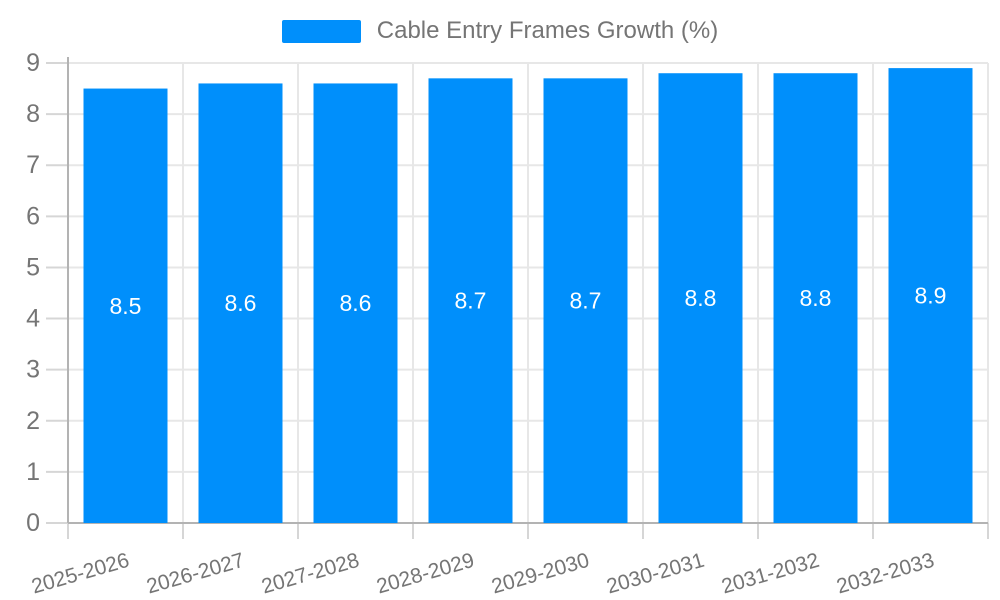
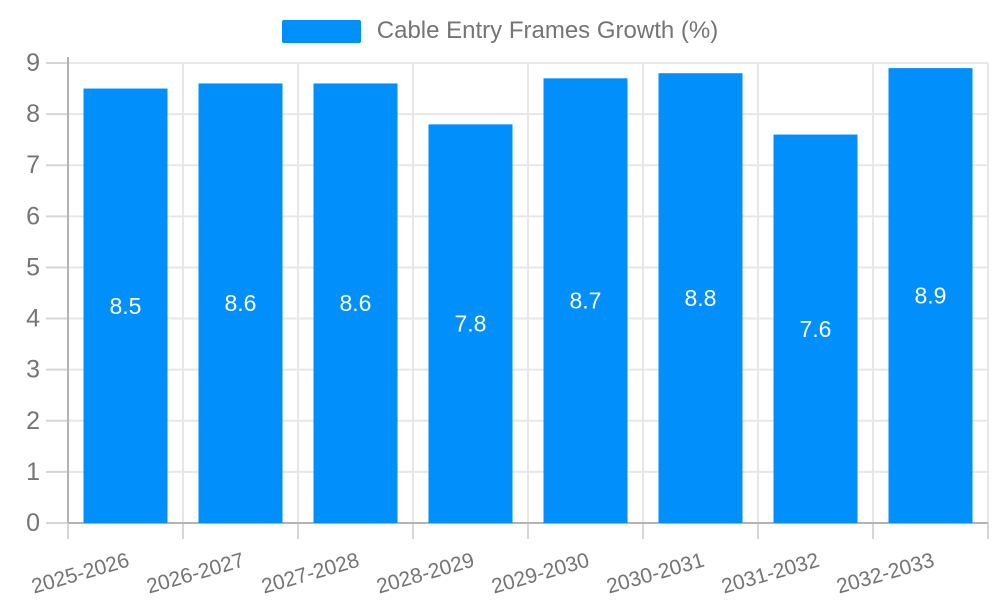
2028-2029: 8.7 -> 7.8
2031-2032: 8.8 -> 7.6
